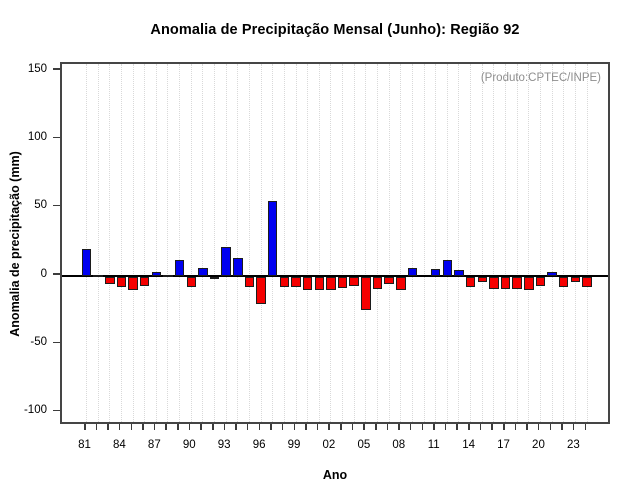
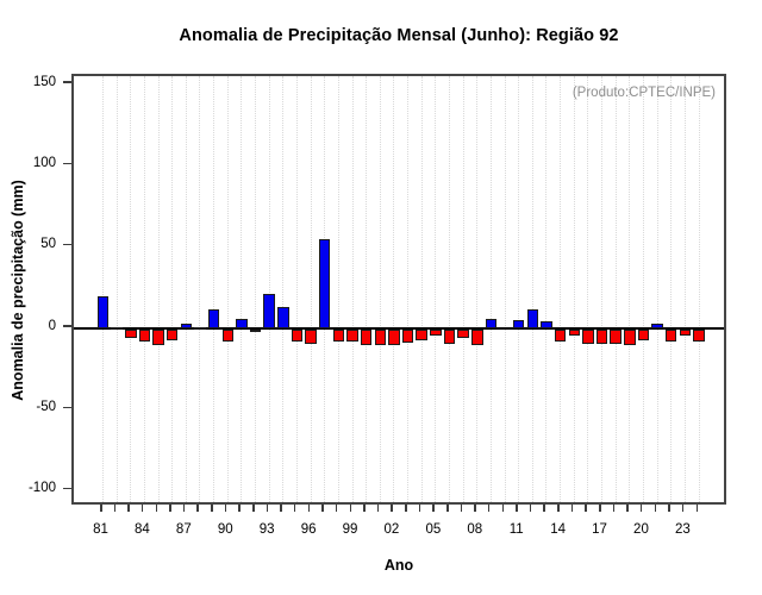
96: -20 -> -8
05: -24 -> -4
